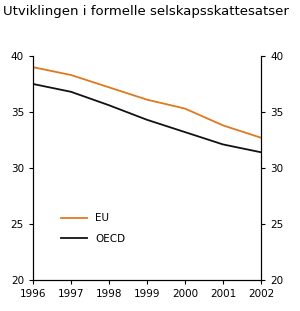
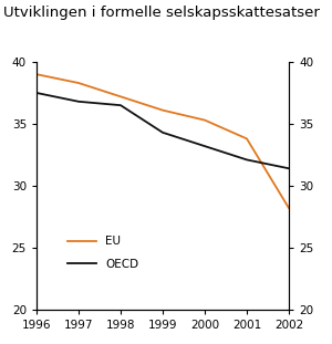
OECD/1998: 35.6 -> 36.5
EU/2002: 32.7 -> 28.2
